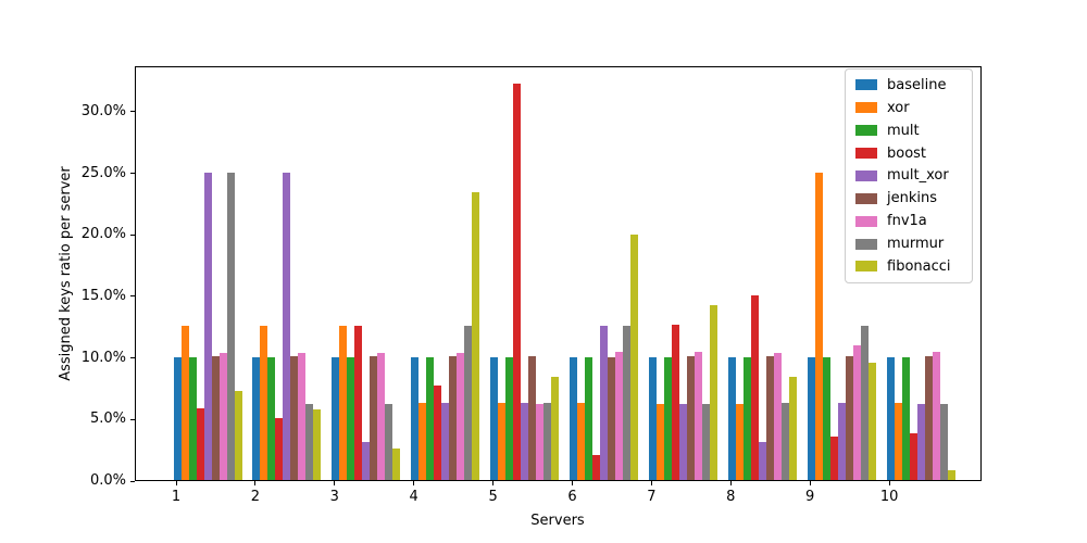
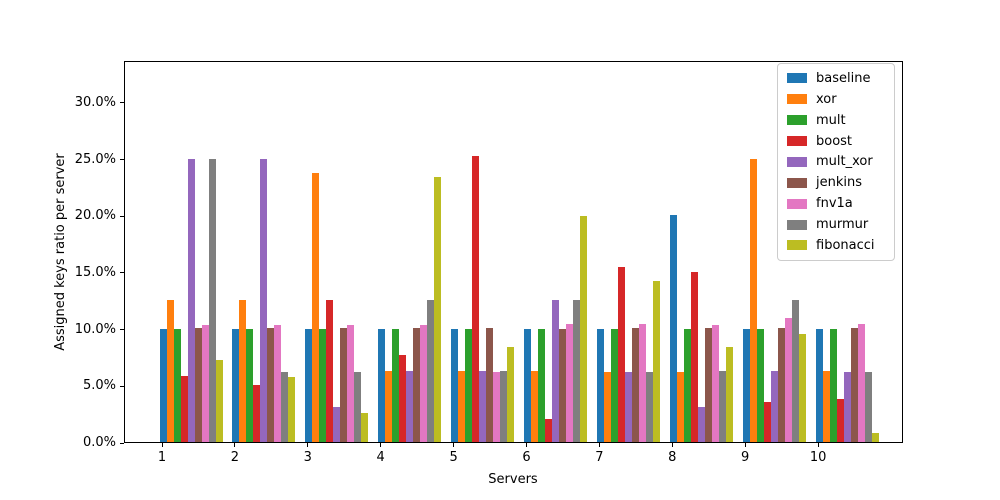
xor/3: 12.5% -> 23.7%
boost/5: 32.2% -> 25.2%
boost/7: 12.6% -> 15.4%
baseline/8: 10% -> 20%
